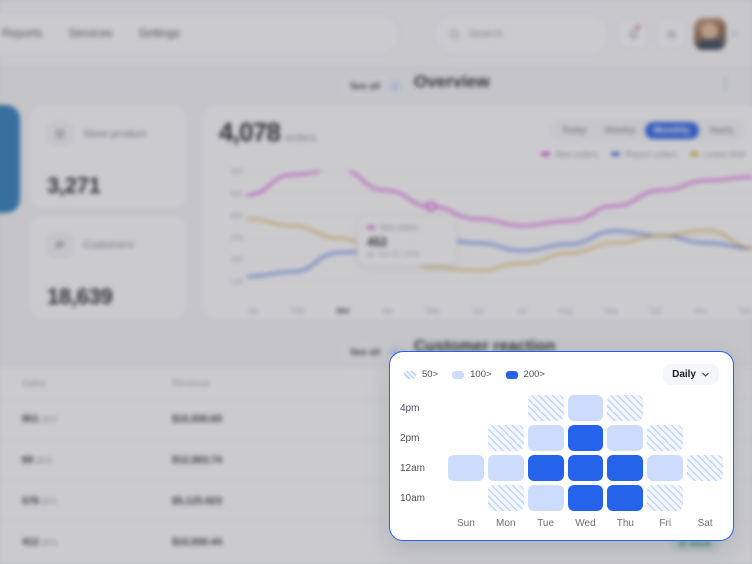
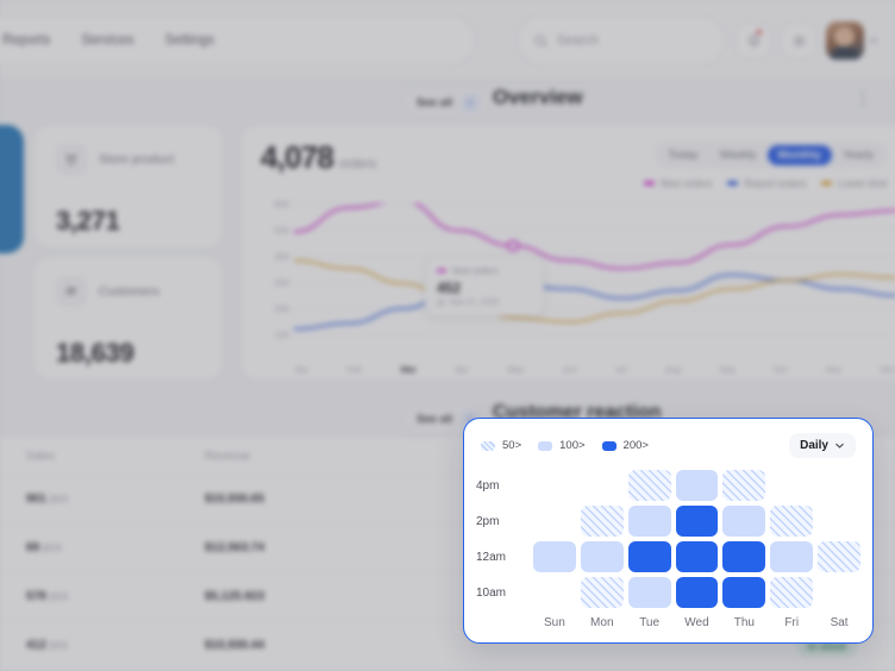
Report orders/Mar: 260 -> 230
New orders/Apr: 520 -> 500
Report orders/Apr: 270 -> 300
Lower limit/Dec: 280 -> 340
